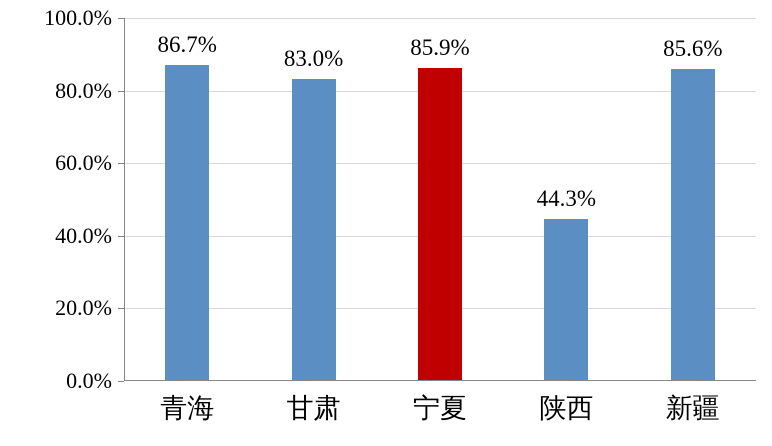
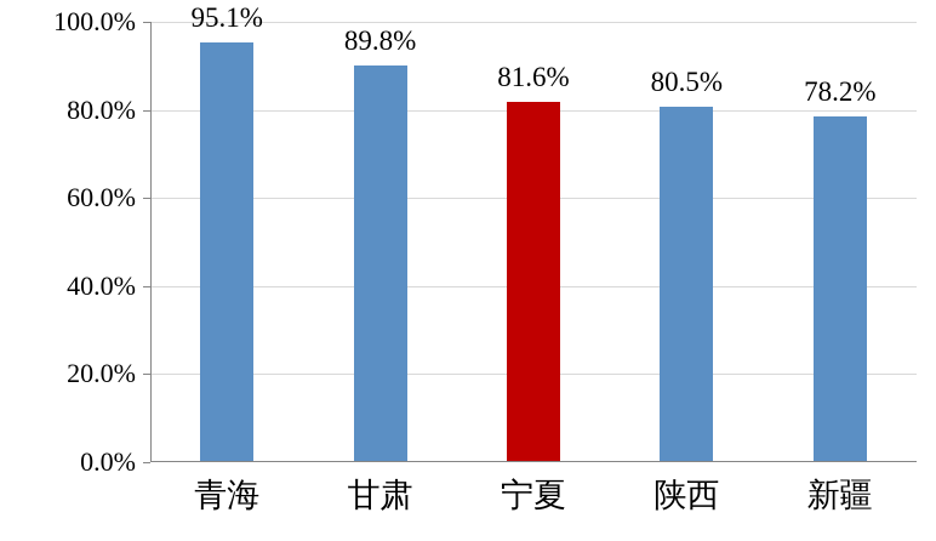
青海: 86.7% -> 95.1%
甘肃: 83.0% -> 89.8%
宁夏: 85.9% -> 81.6%
陕西: 44.3% -> 80.5%
新疆: 85.6% -> 78.2%
